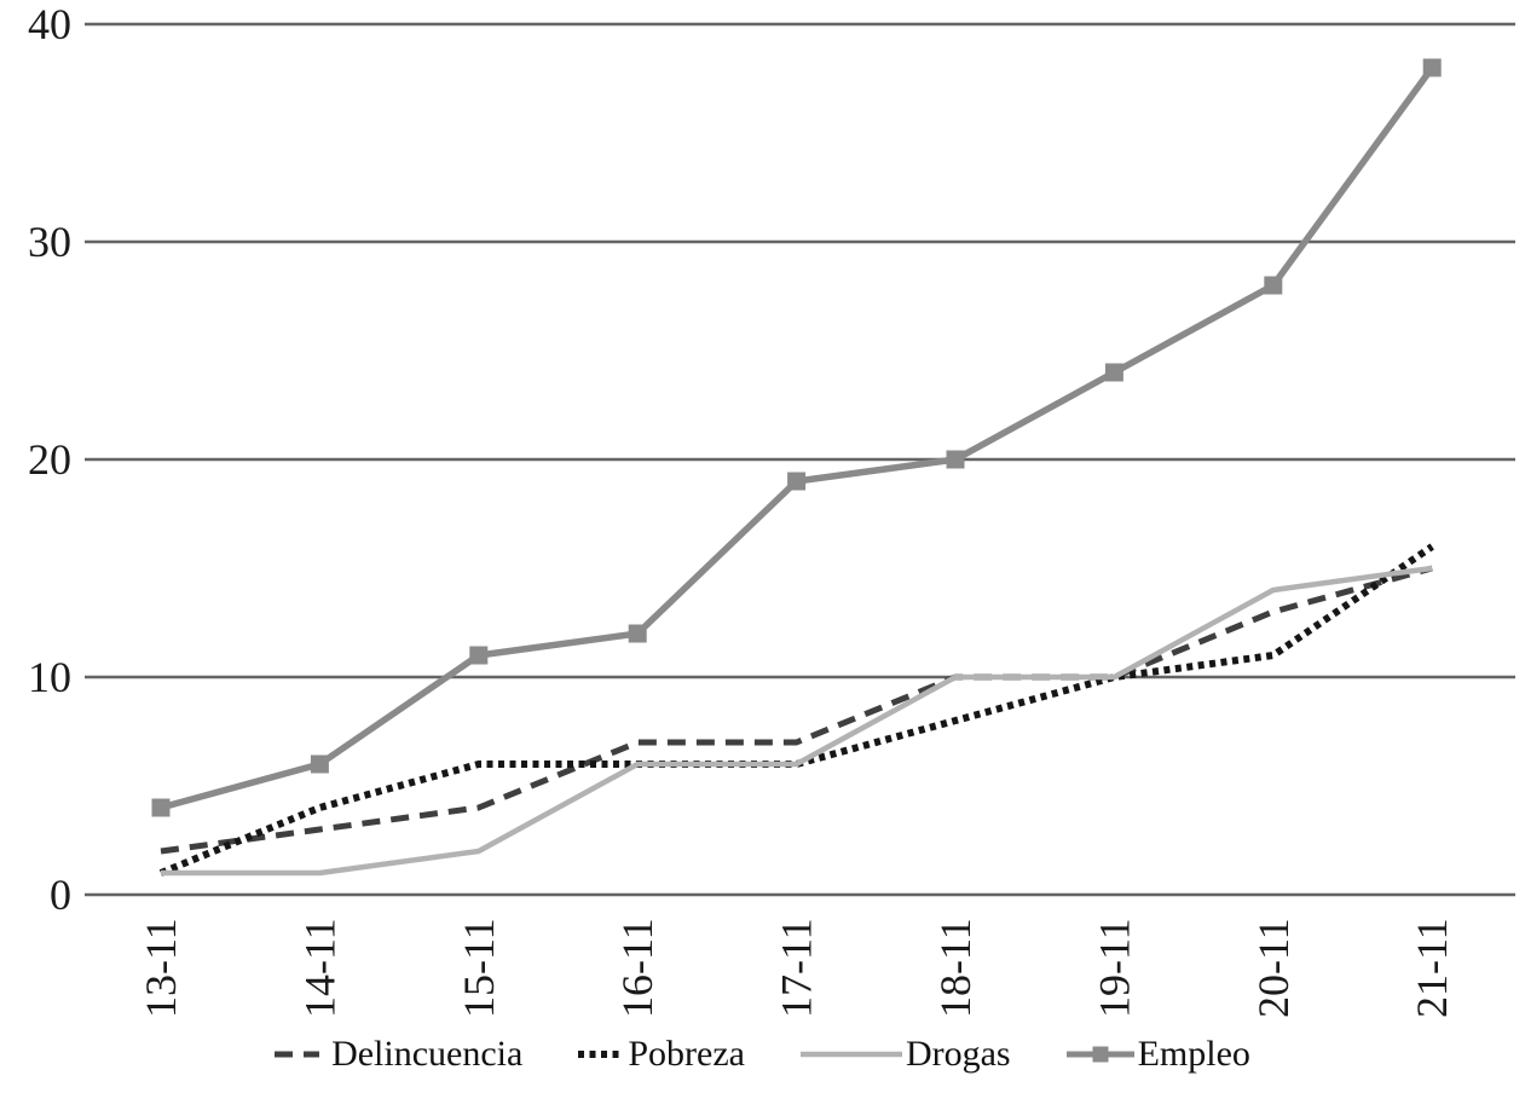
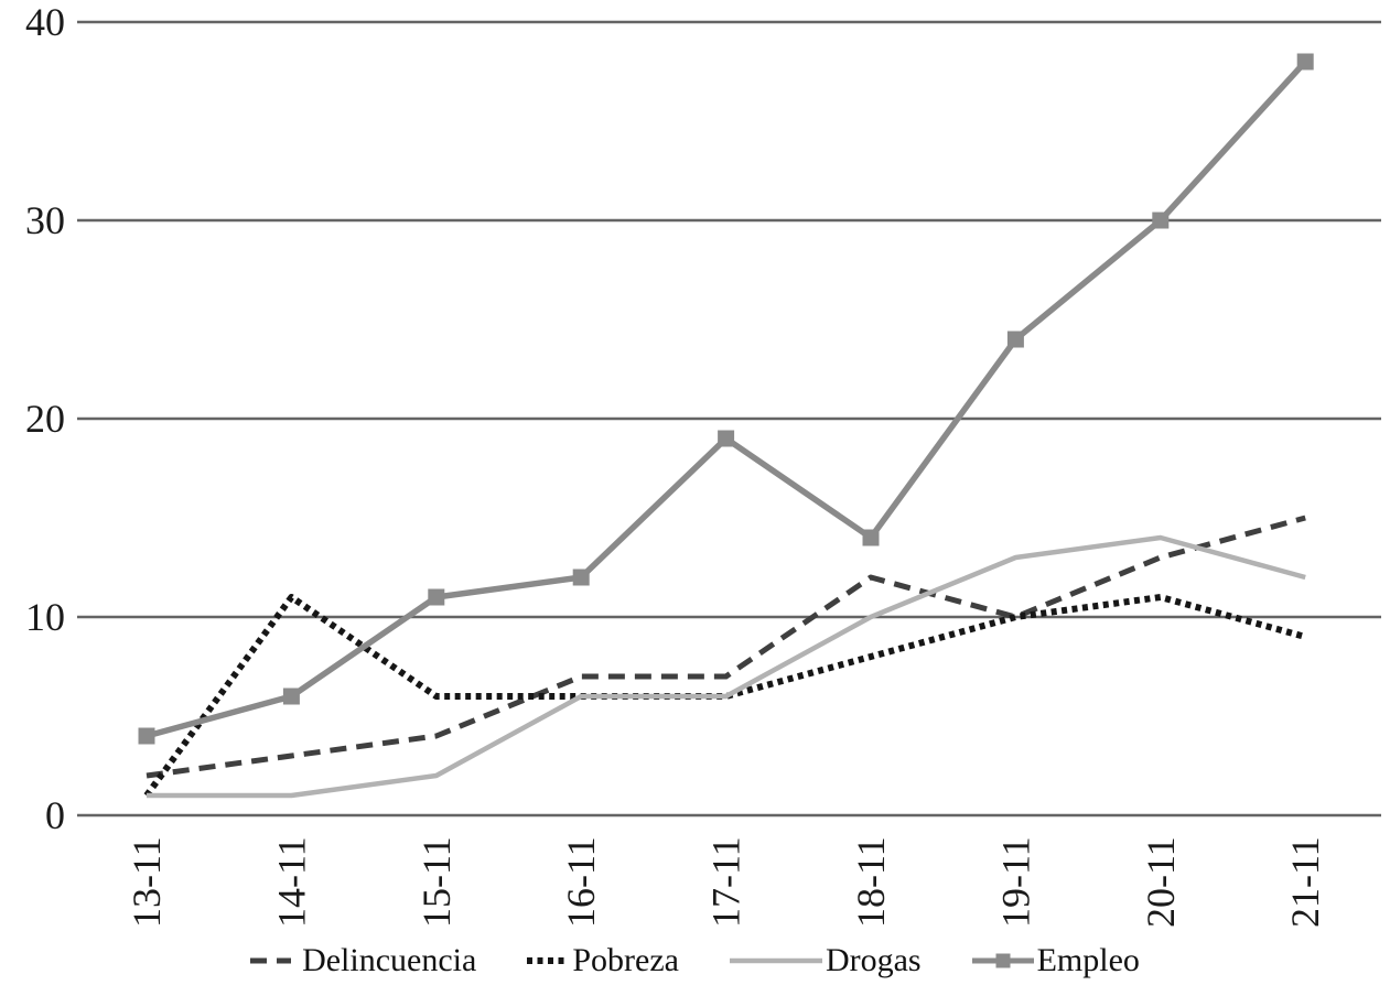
Pobreza/14-11: 4 -> 11
Delincuencia/18-11: 10 -> 12
Empleo/18-11: 20 -> 14
Drogas/19-11: 10 -> 13
Empleo/20-11: 28 -> 30
Pobreza/21-11: 16 -> 9
Drogas/21-11: 15 -> 12
